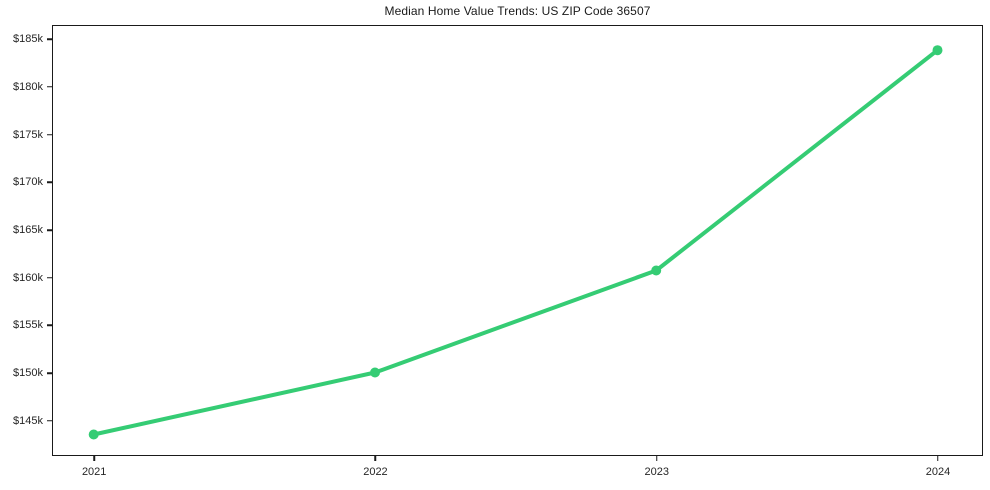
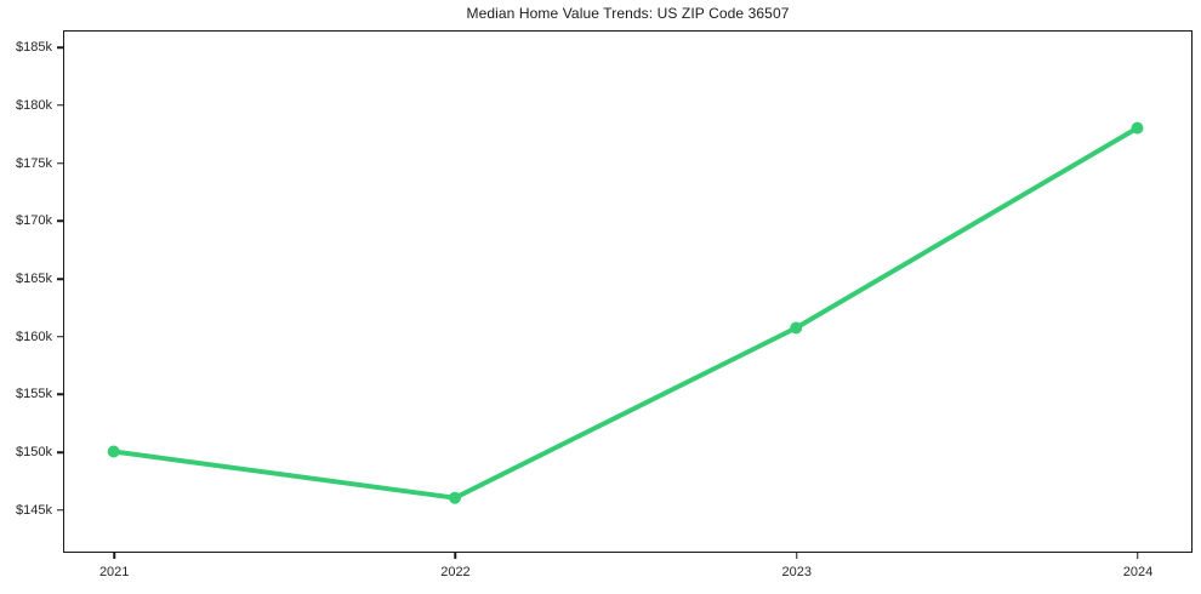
2021: $144k -> $150k
2022: $150k -> $146k
2024: $184k -> $178k
